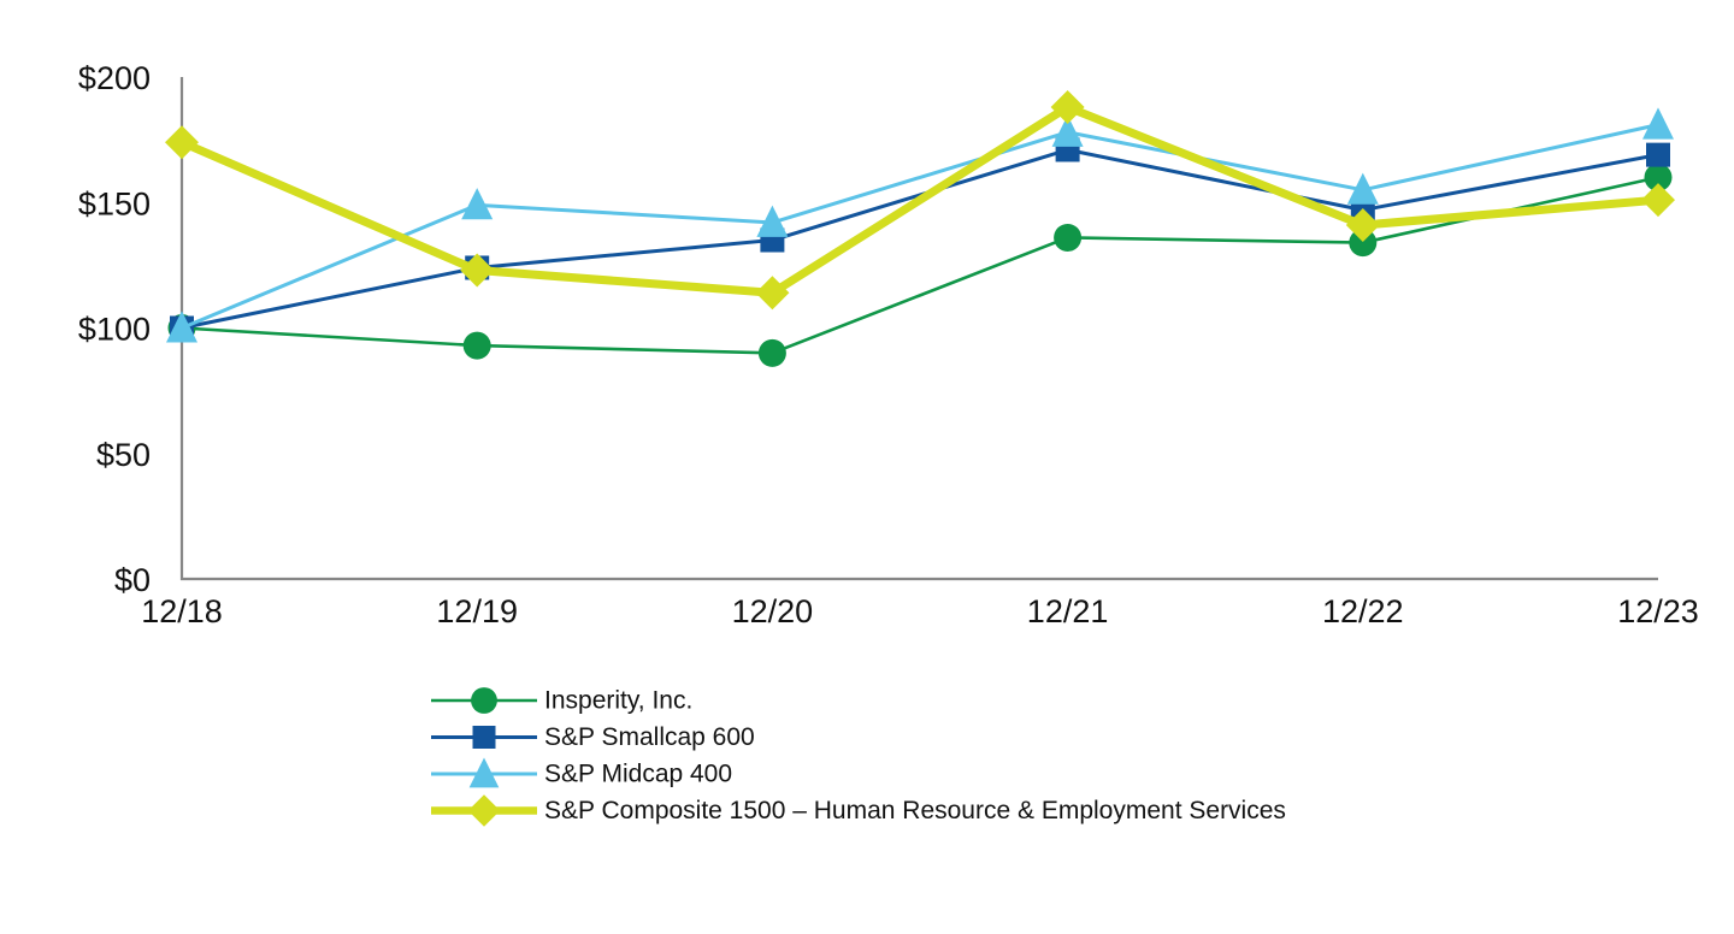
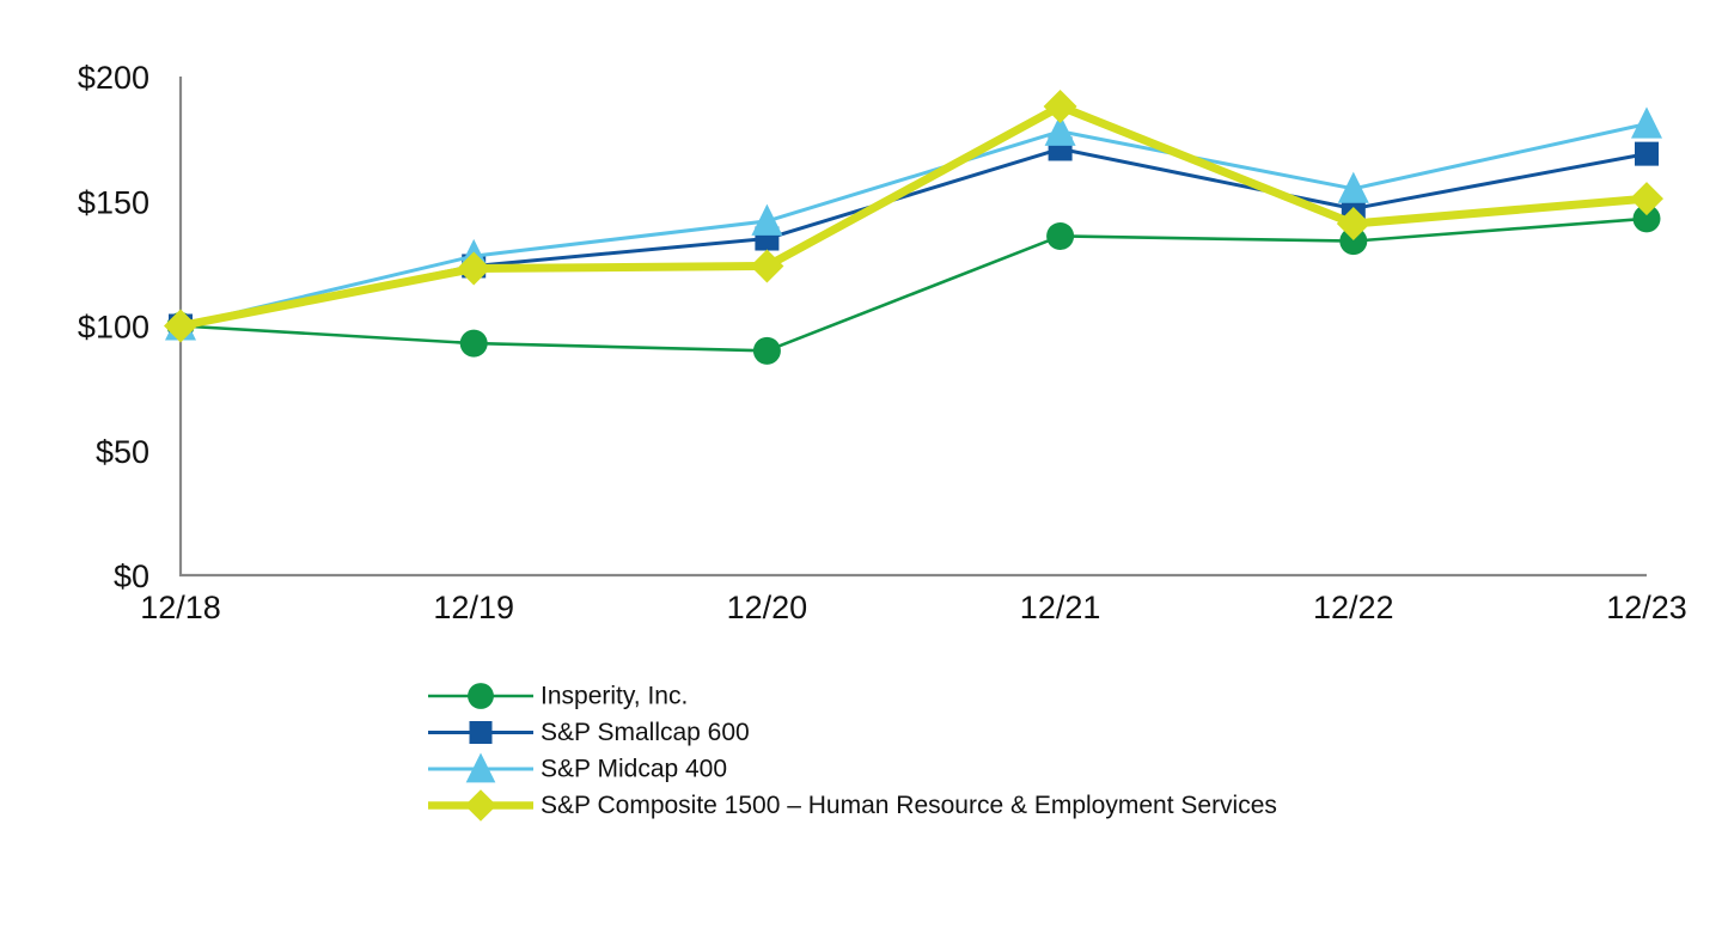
S&P Composite 1500 – Human Resource & Employment Services/12/18: $174 -> $100
S&P Midcap 400/12/19: $149 -> $128
S&P Composite 1500 – Human Resource & Employment Services/12/20: $114 -> $124
Insperity, Inc./12/23: $160 -> $143
